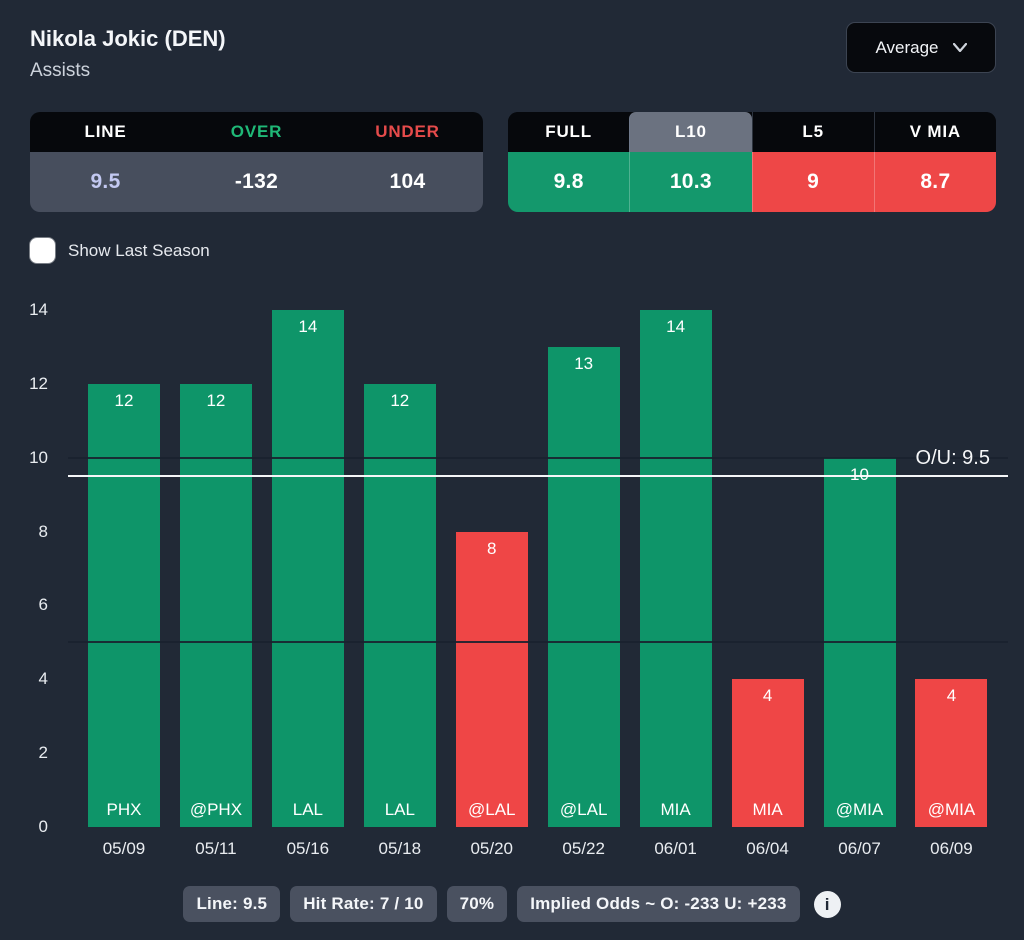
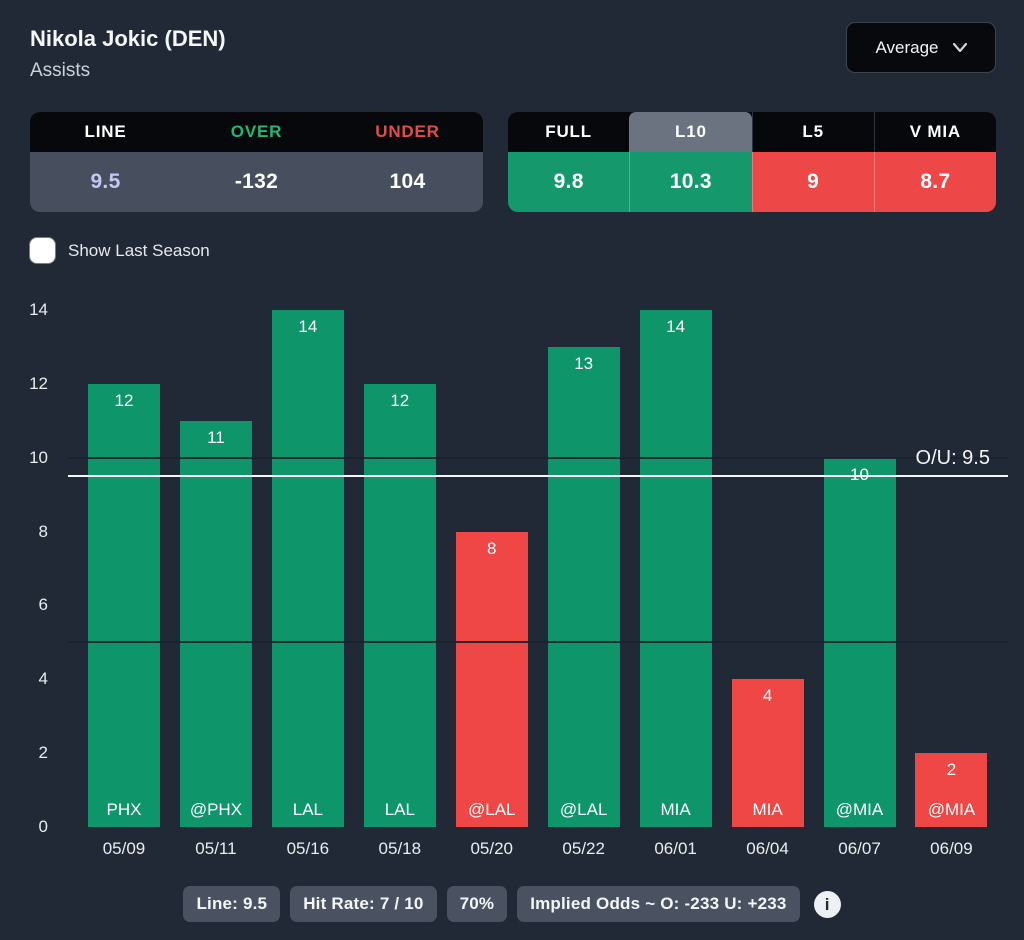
05/11: 12 -> 11
06/09: 4 -> 2
